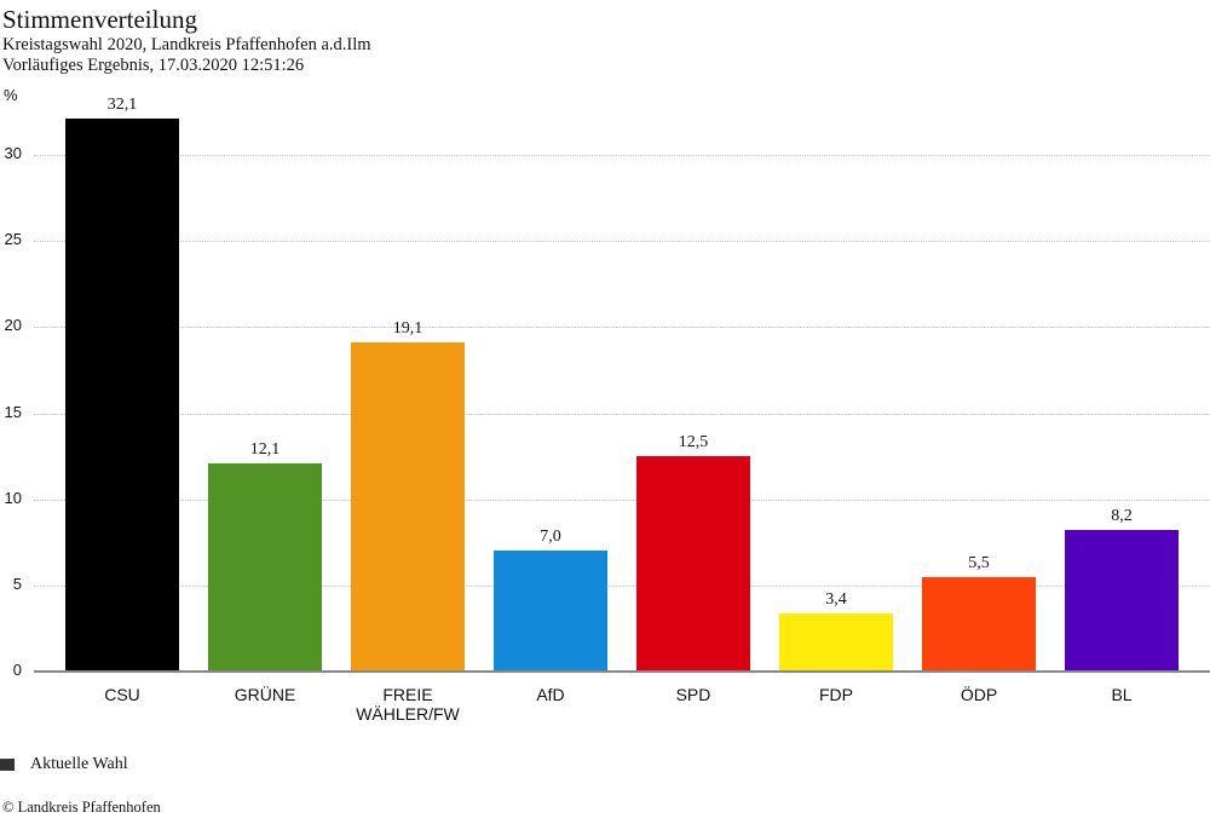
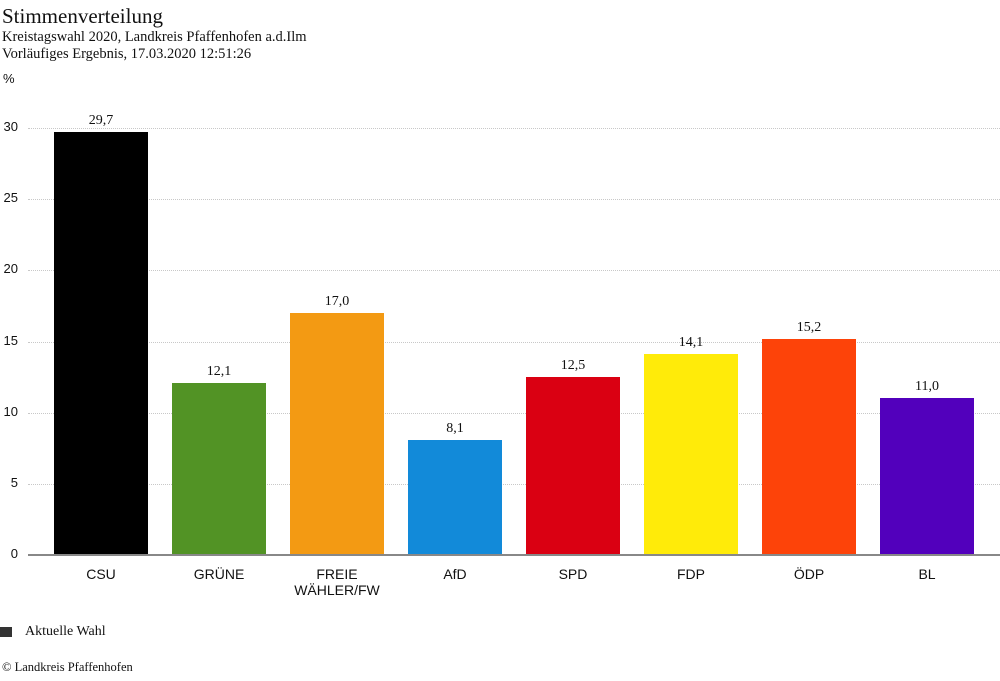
CSU: 32,1 -> 29,7
FREIE WÄHLER/FW: 19,1 -> 17,0
AfD: 7,0 -> 8,1
FDP: 3,4 -> 14,1
ÖDP: 5,5 -> 15,2
BL: 8,2 -> 11,0
